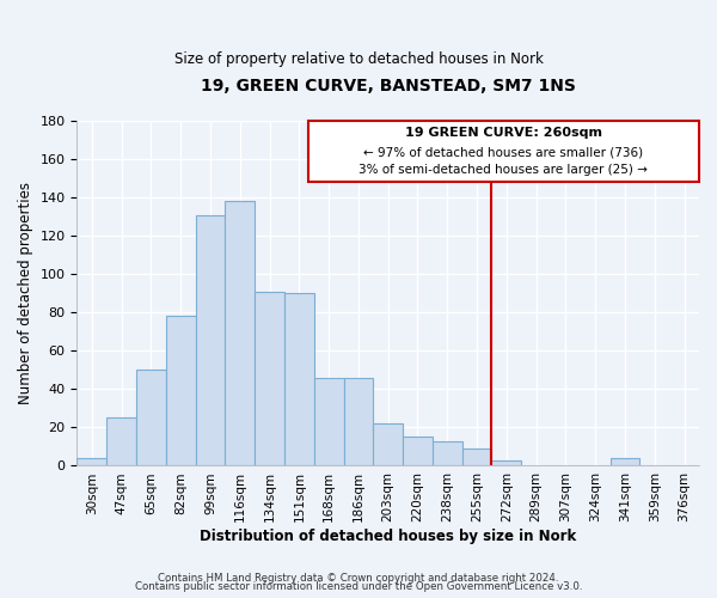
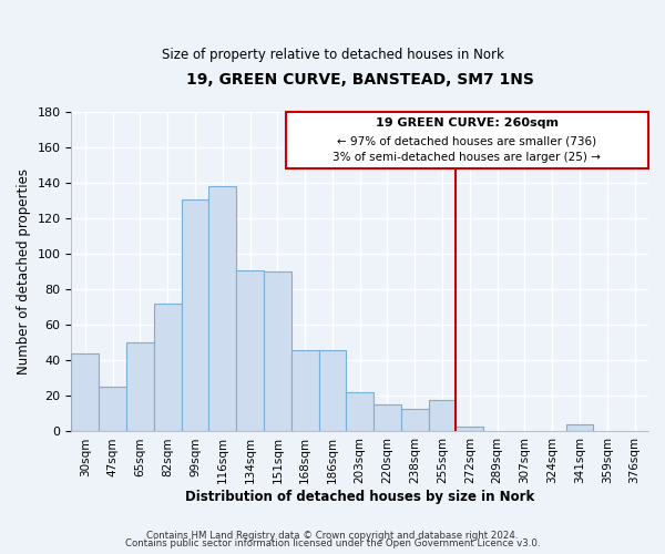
30sqm: 4 -> 44
82sqm: 78 -> 72
255sqm: 9 -> 18
